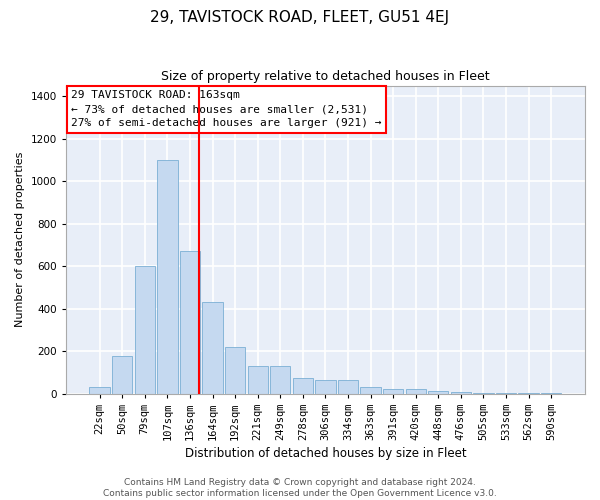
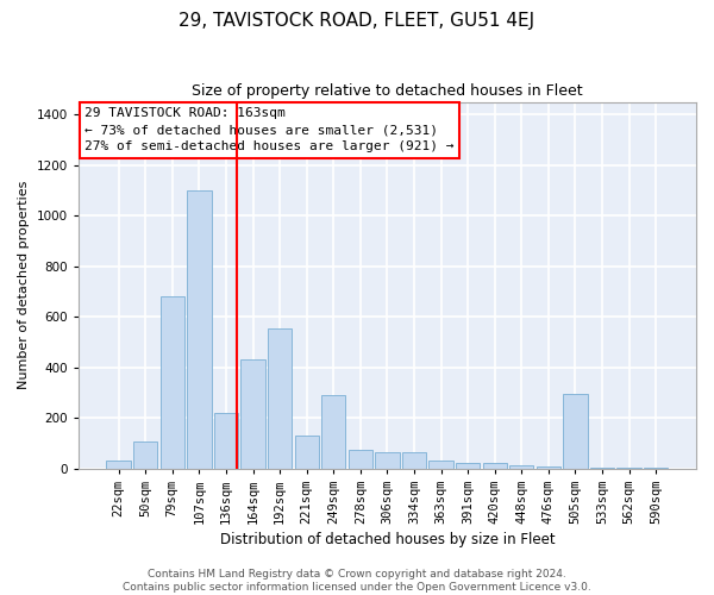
50sqm: 175 -> 105
79sqm: 600 -> 680
136sqm: 670 -> 220
192sqm: 220 -> 555
249sqm: 130 -> 290
505sqm: 2 -> 295
